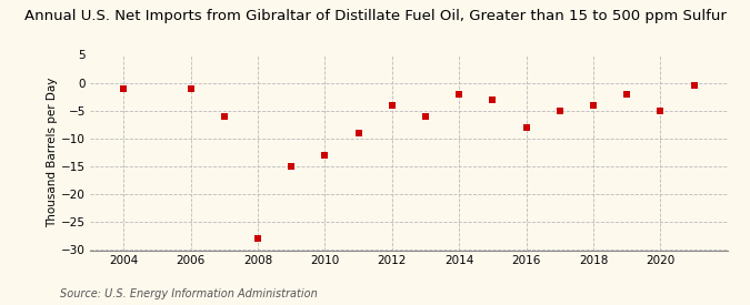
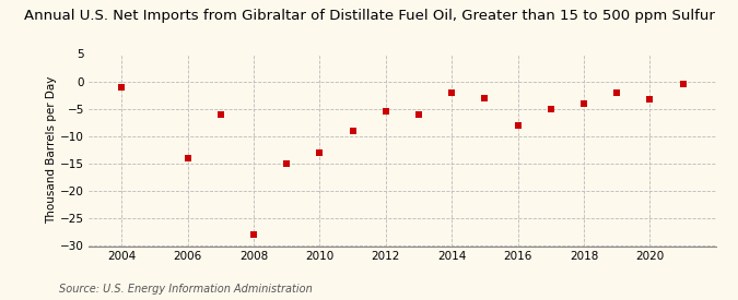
2006: -1.0 -> -14.0
2012: -4.0 -> -5.4
2020: -5.0 -> -3.2
